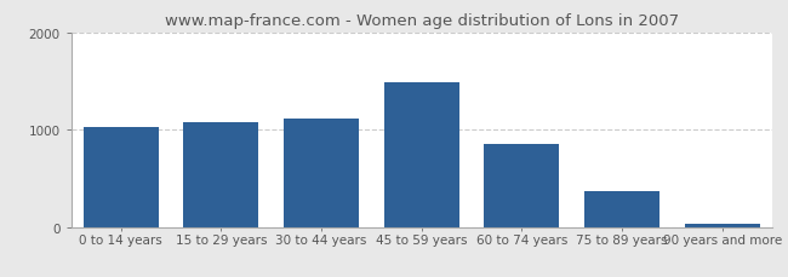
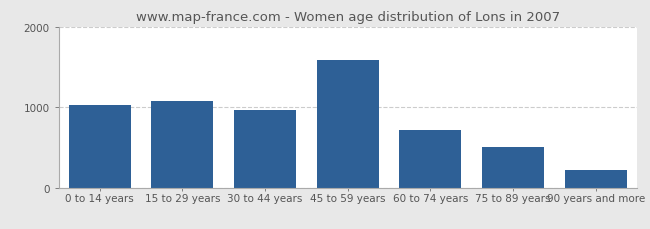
30 to 44 years: 1120 -> 960
45 to 59 years: 1490 -> 1580
60 to 74 years: 860 -> 720
75 to 89 years: 370 -> 500
90 years and more: 40 -> 220
